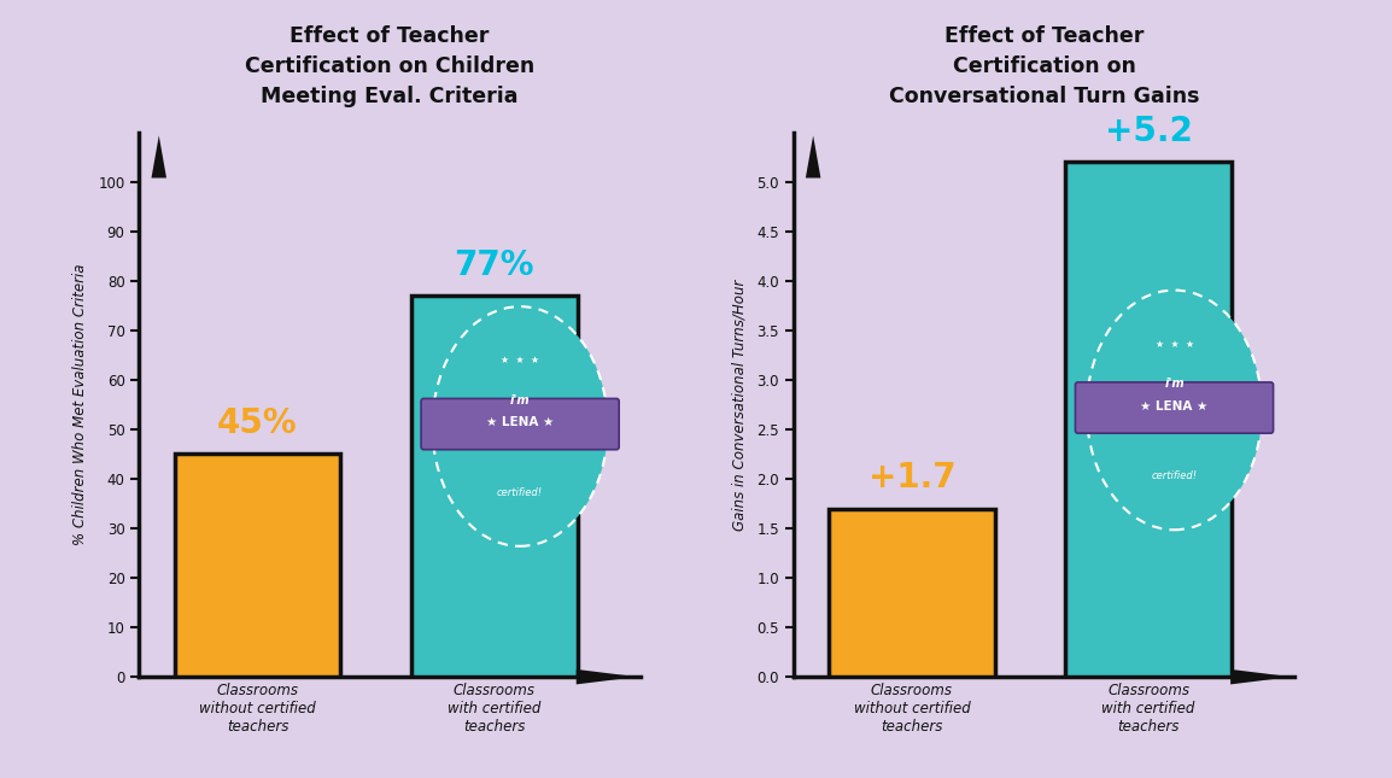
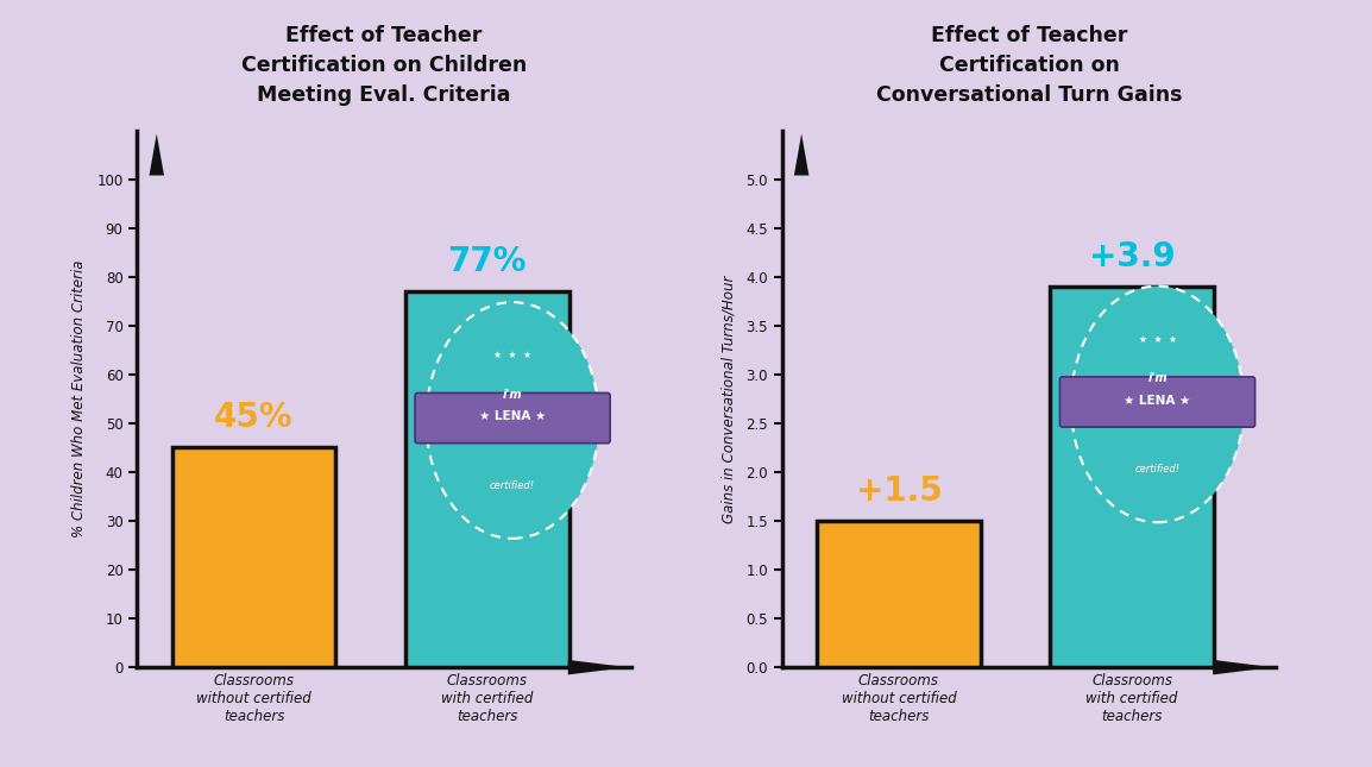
Effect of Teacher Certification on Conversational Turn Gains/Classrooms without certified teachers: +1.7 -> +1.5
Effect of Teacher Certification on Conversational Turn Gains/Classrooms with certified teachers: +5.2 -> +3.9
